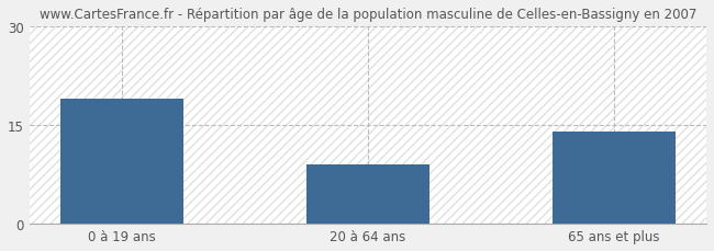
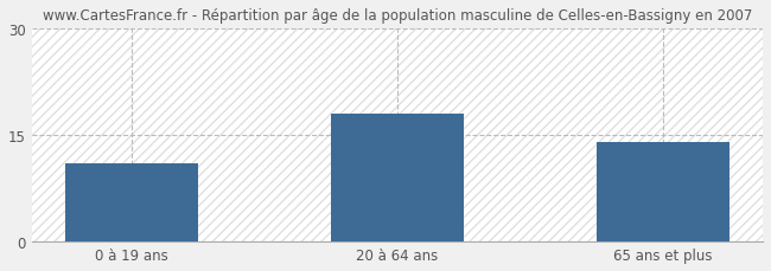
0 à 19 ans: 19 -> 11
20 à 64 ans: 9 -> 18
